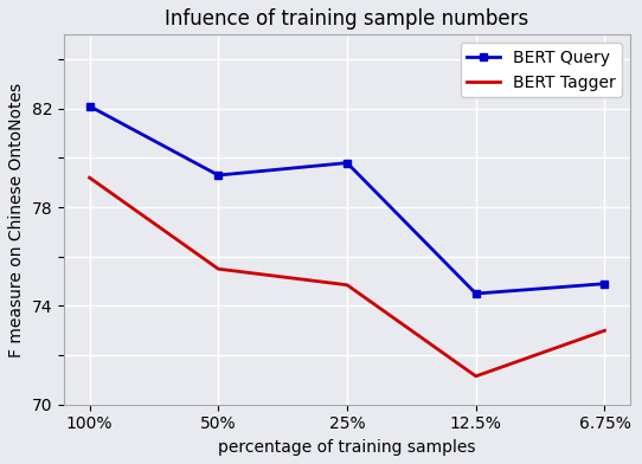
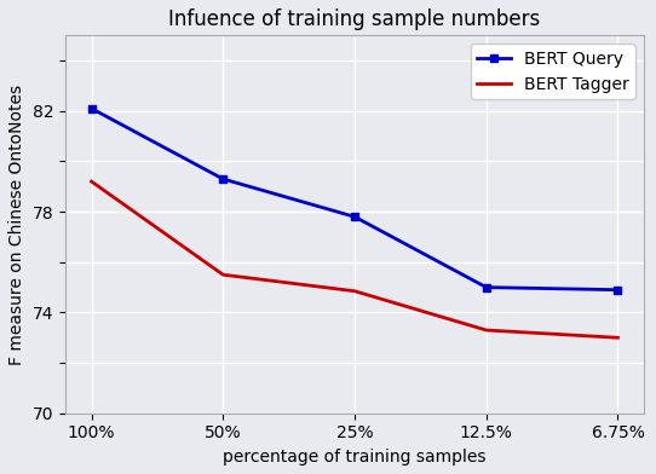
BERT Query/25%: 79.8 -> 77.8
BERT Query/12.5%: 74.5 -> 75.0
BERT Tagger/12.5%: 71.15 -> 73.30
